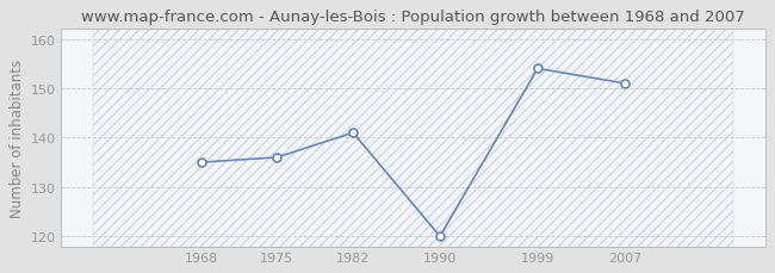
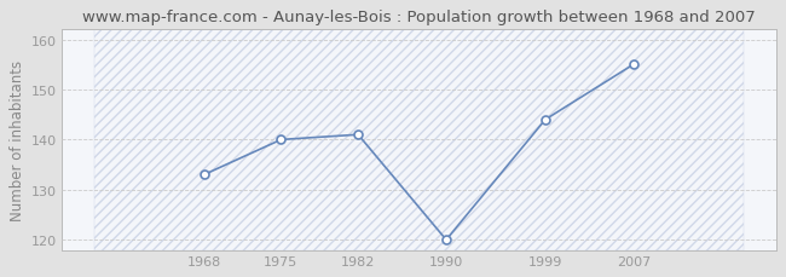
1968: 135 -> 133
1975: 136 -> 140
1999: 154 -> 144
2007: 151 -> 155
